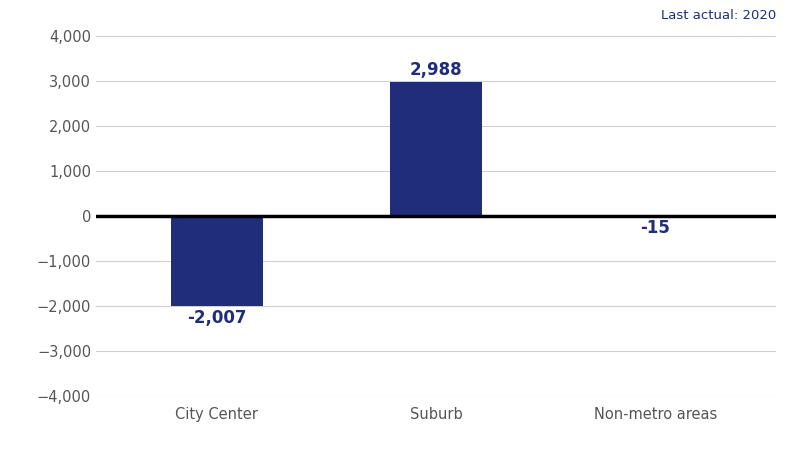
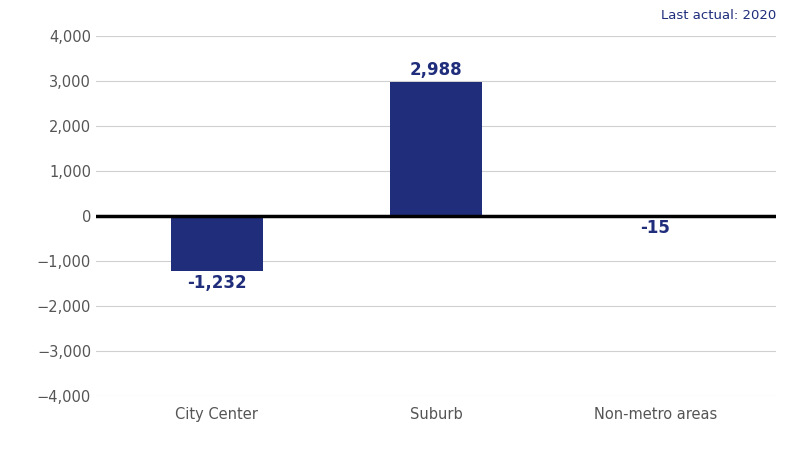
City Center: -2,007 -> -1,232
